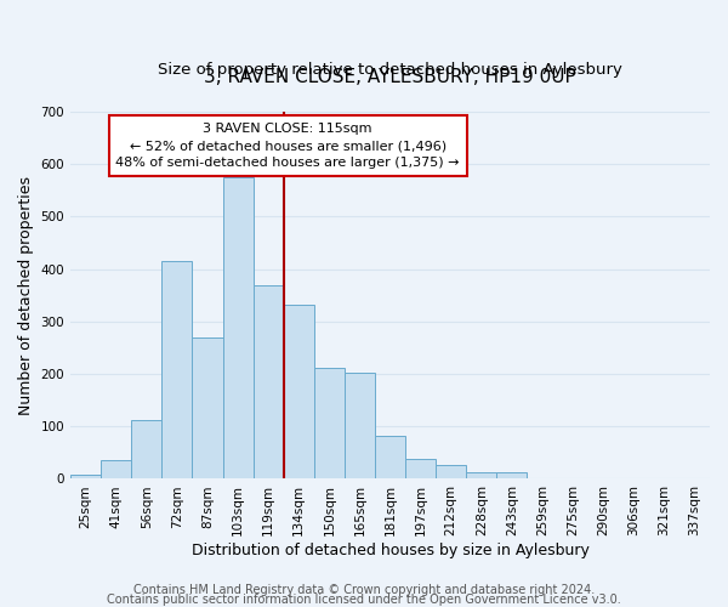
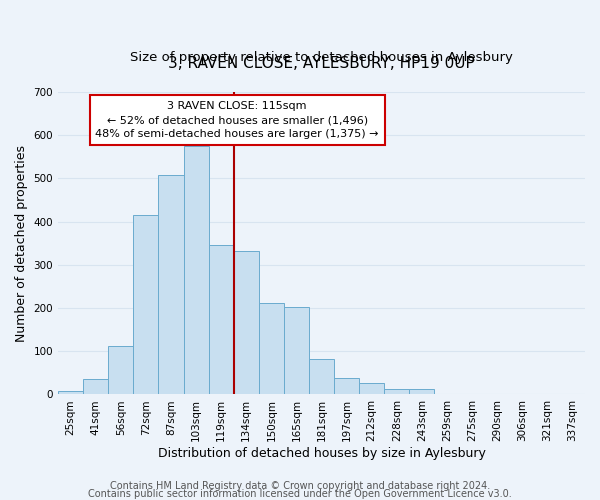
87sqm: 270 -> 508
119sqm: 370 -> 345
